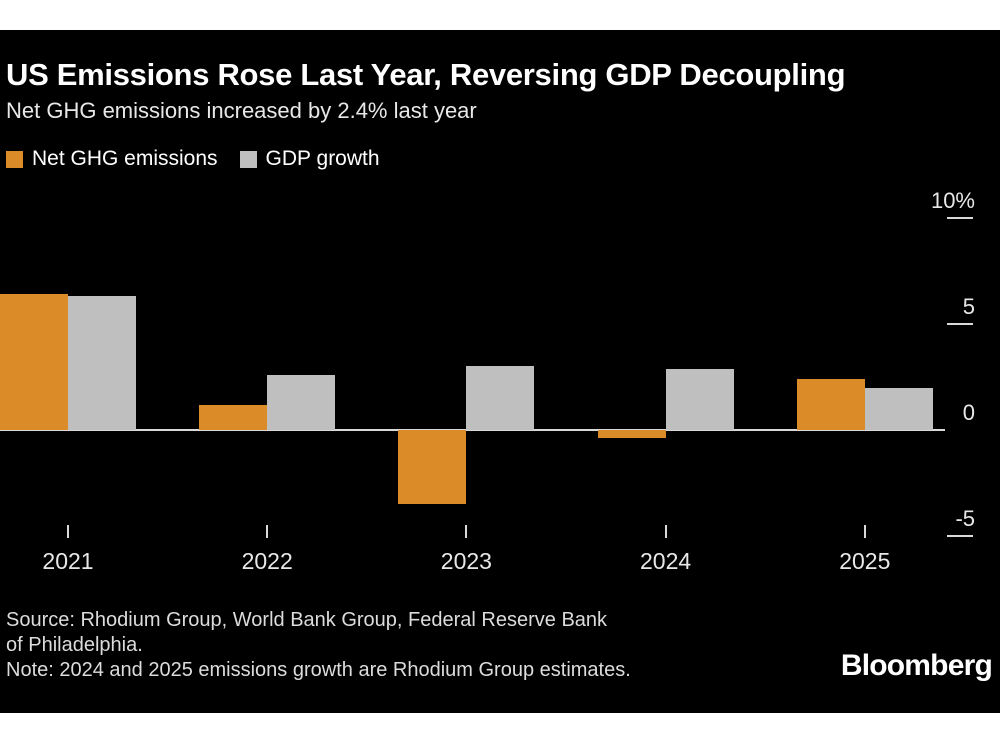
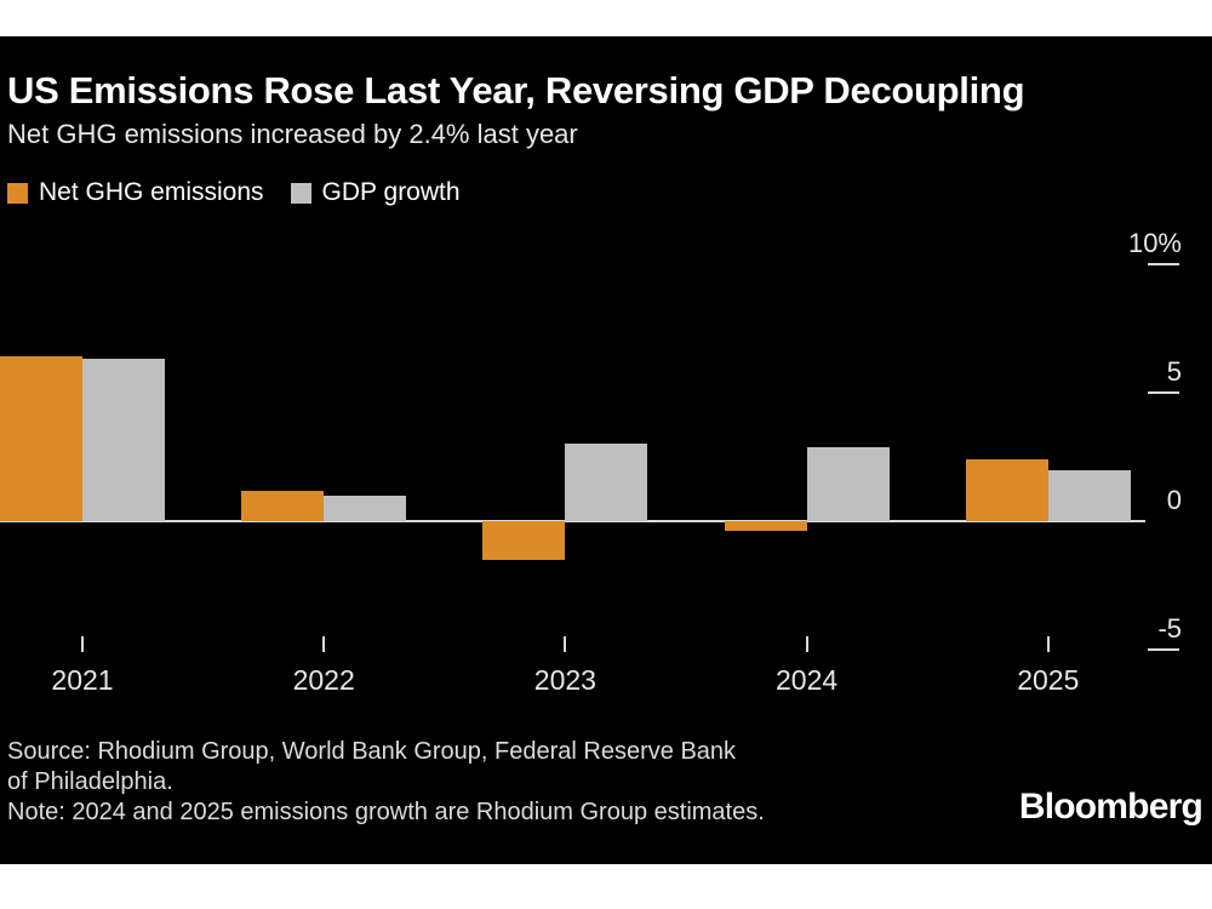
GDP growth/2022: 2.6% -> 1.0%
Net GHG emissions/2023: -3.5% -> -1.5%
